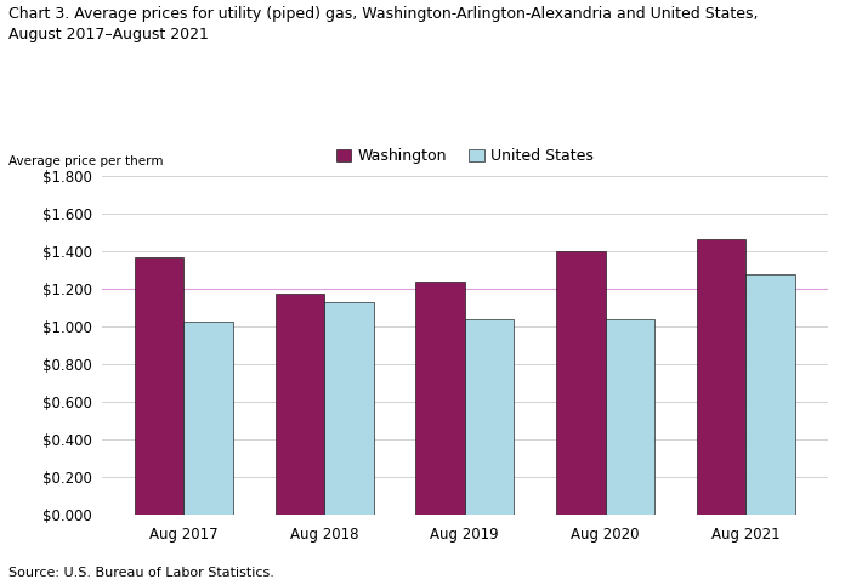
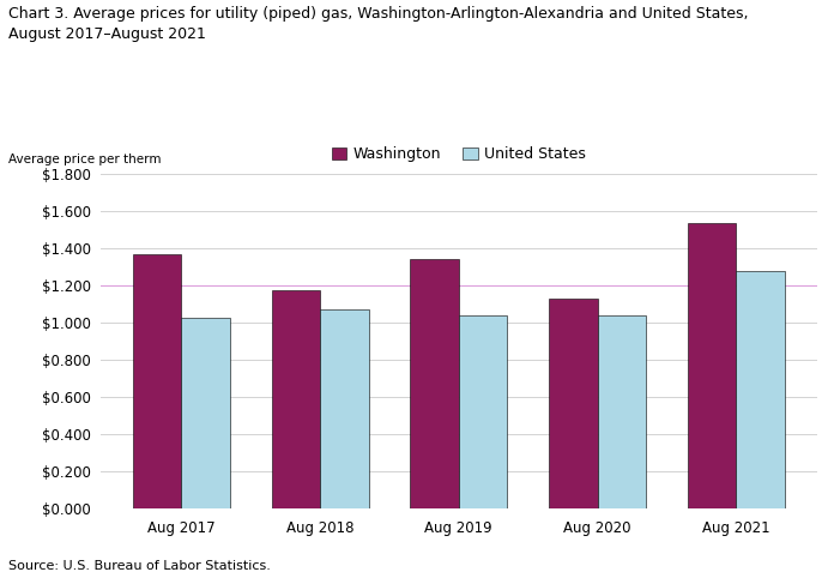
United States/Aug 2018: $1.13 -> $1.07
Washington/Aug 2019: $1.24 -> $1.34
Washington/Aug 2020: $1.40 -> $1.13
Washington/Aug 2021: $1.46 -> $1.54
